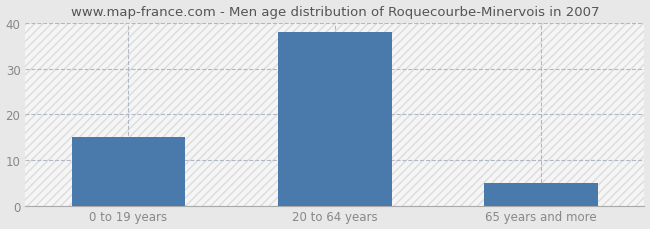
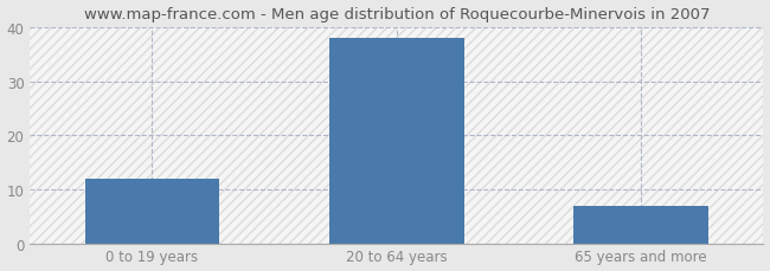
0 to 19 years: 15 -> 12
65 years and more: 5 -> 7
